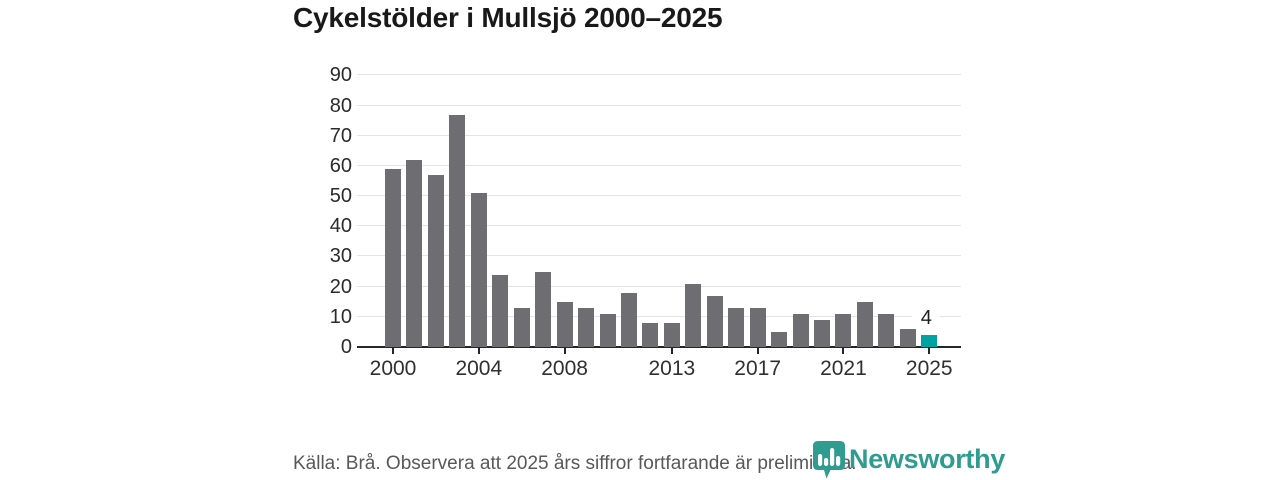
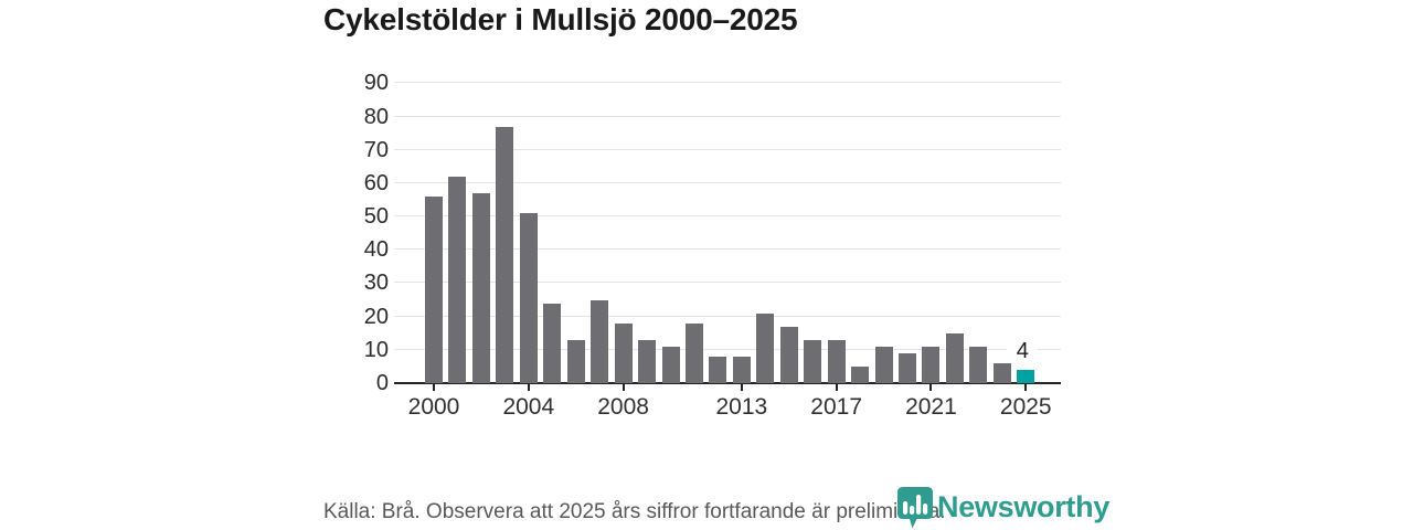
2000: 59 -> 56
2008: 15 -> 18
